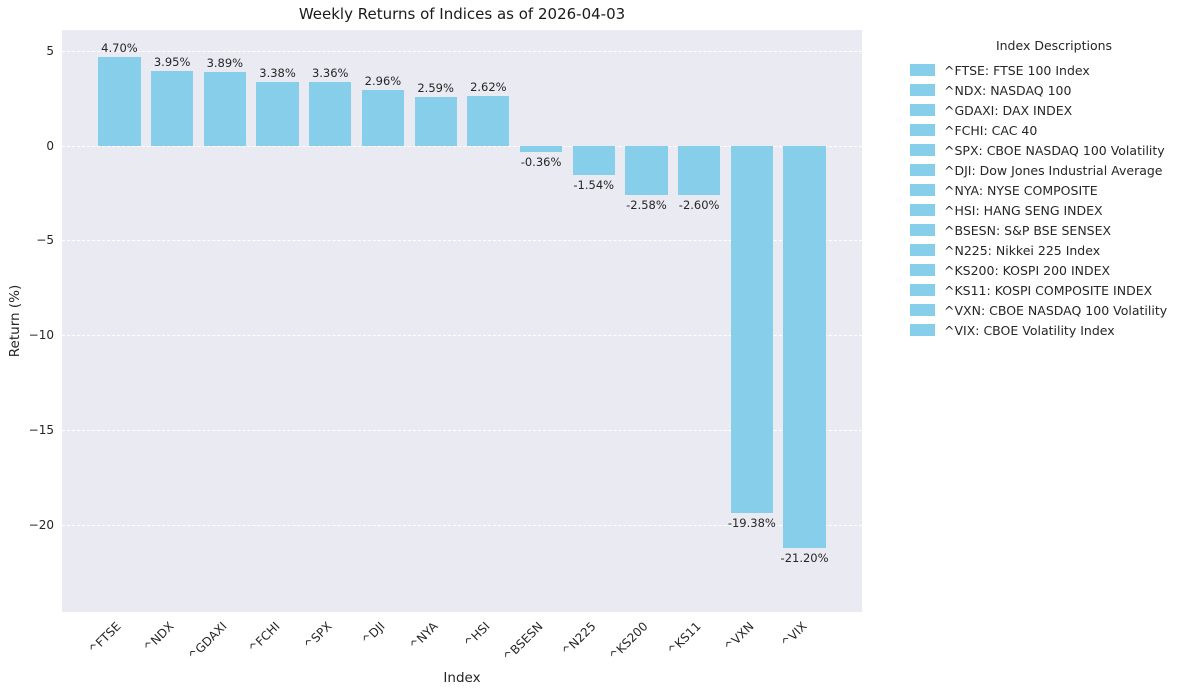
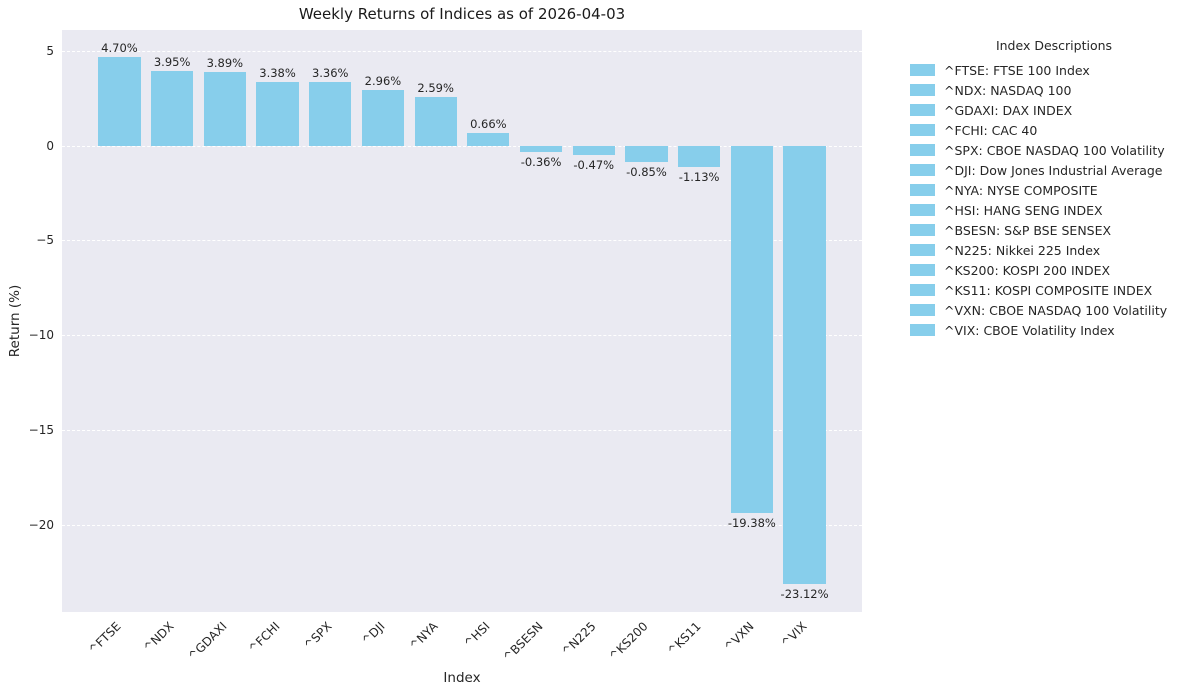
^HSI: 2.62% -> 0.66%
^N225: -1.54% -> -0.47%
^KS200: -2.58% -> -0.85%
^KS11: -2.60% -> -1.13%
^VIX: -21.20% -> -23.12%
